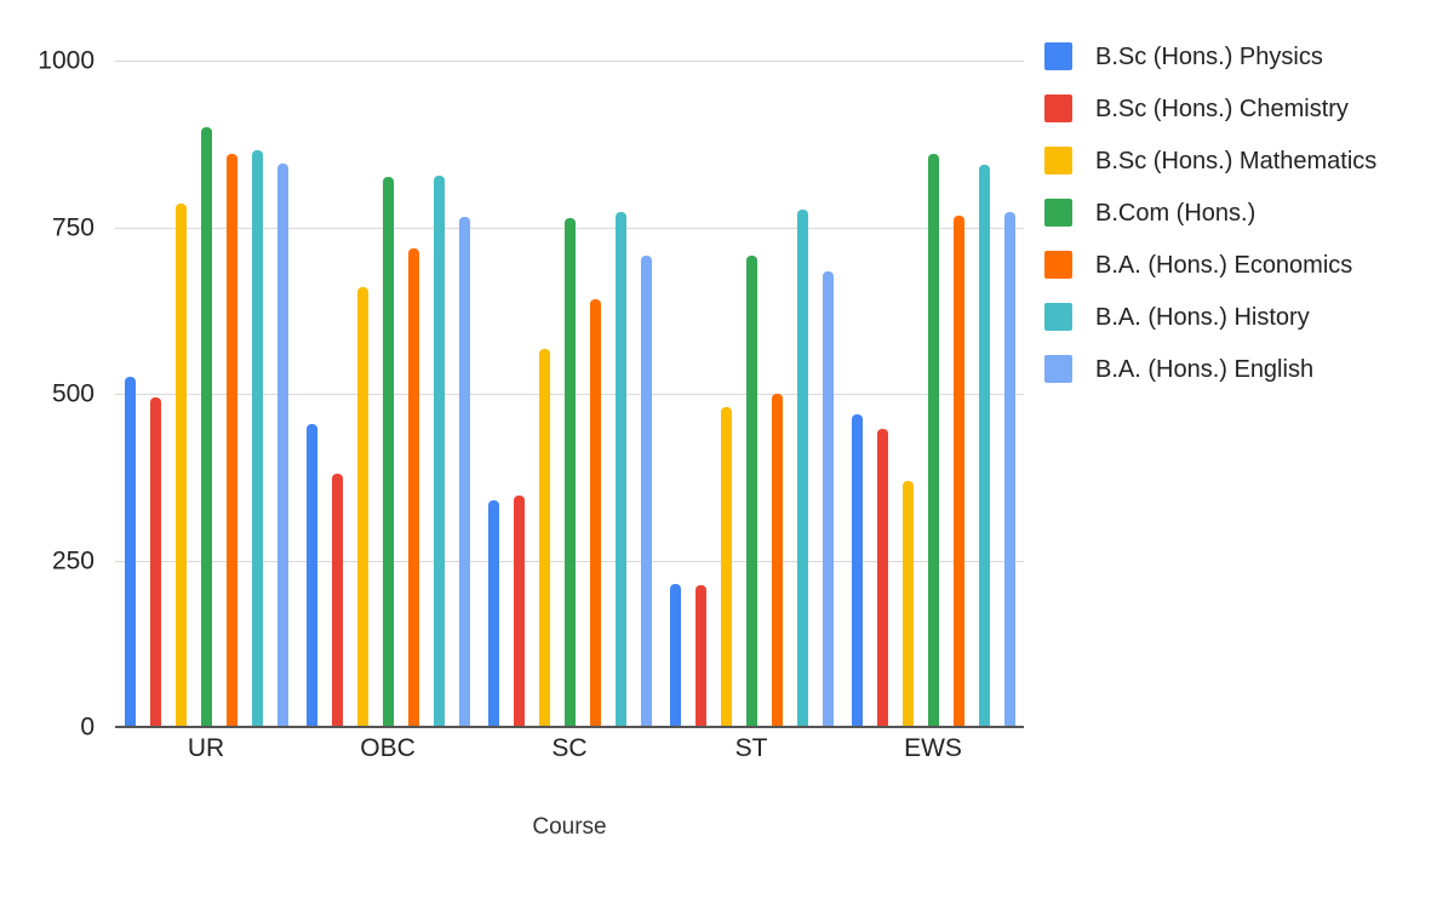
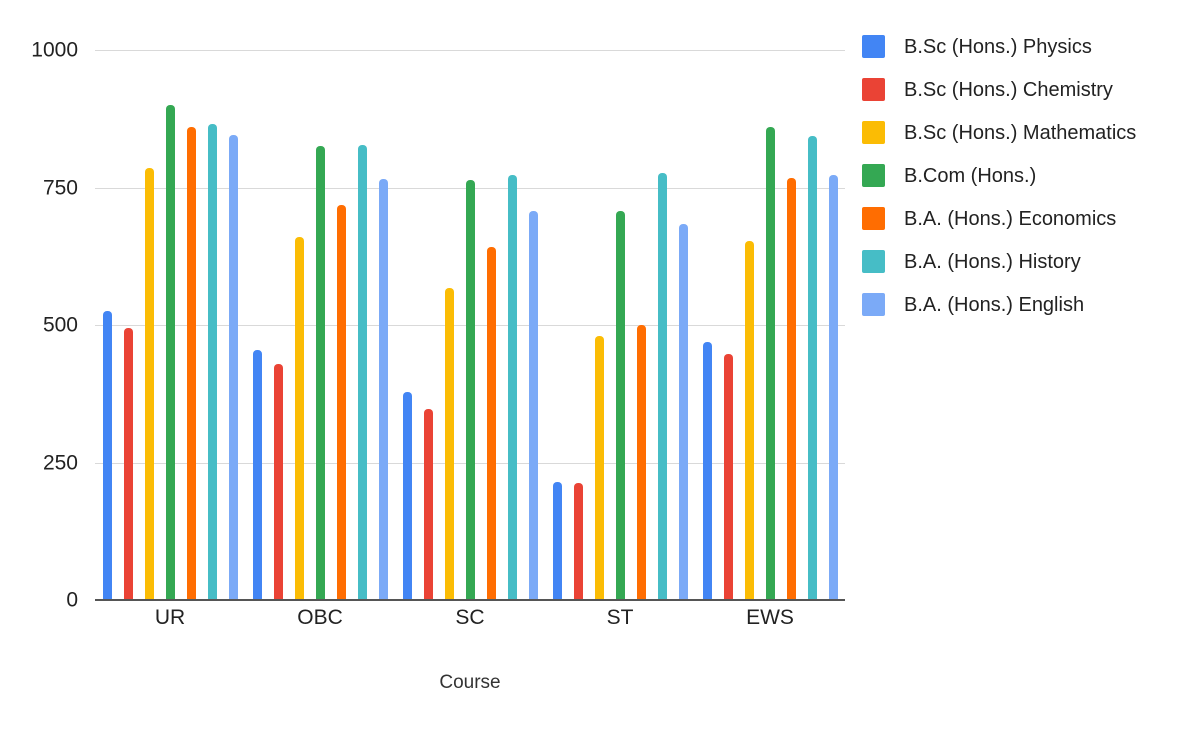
B.Sc (Hons.) Chemistry/OBC: 380 -> 430
B.Sc (Hons.) Physics/SC: 340 -> 380
B.Sc (Hons.) Mathematics/EWS: 370 -> 650
